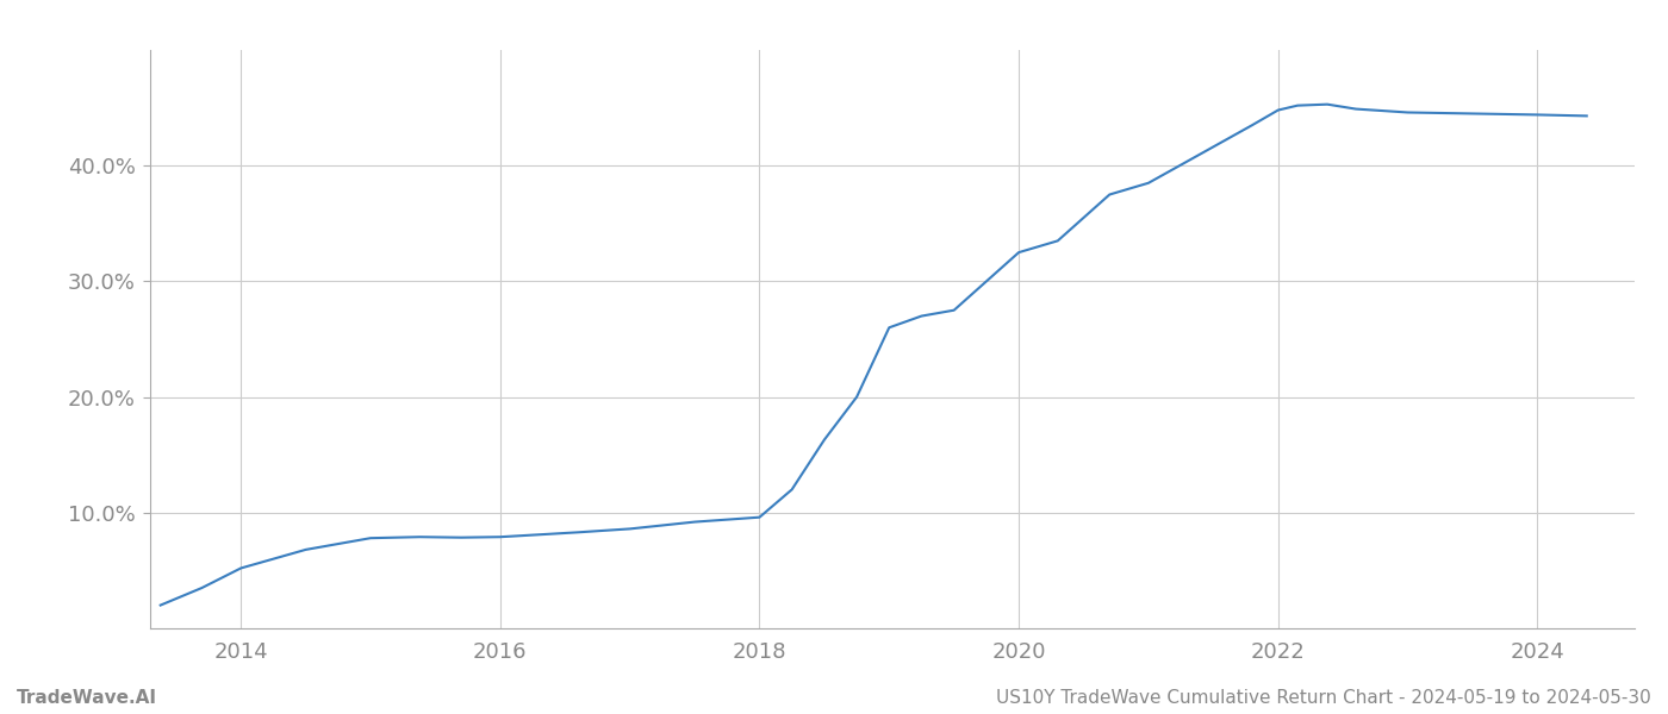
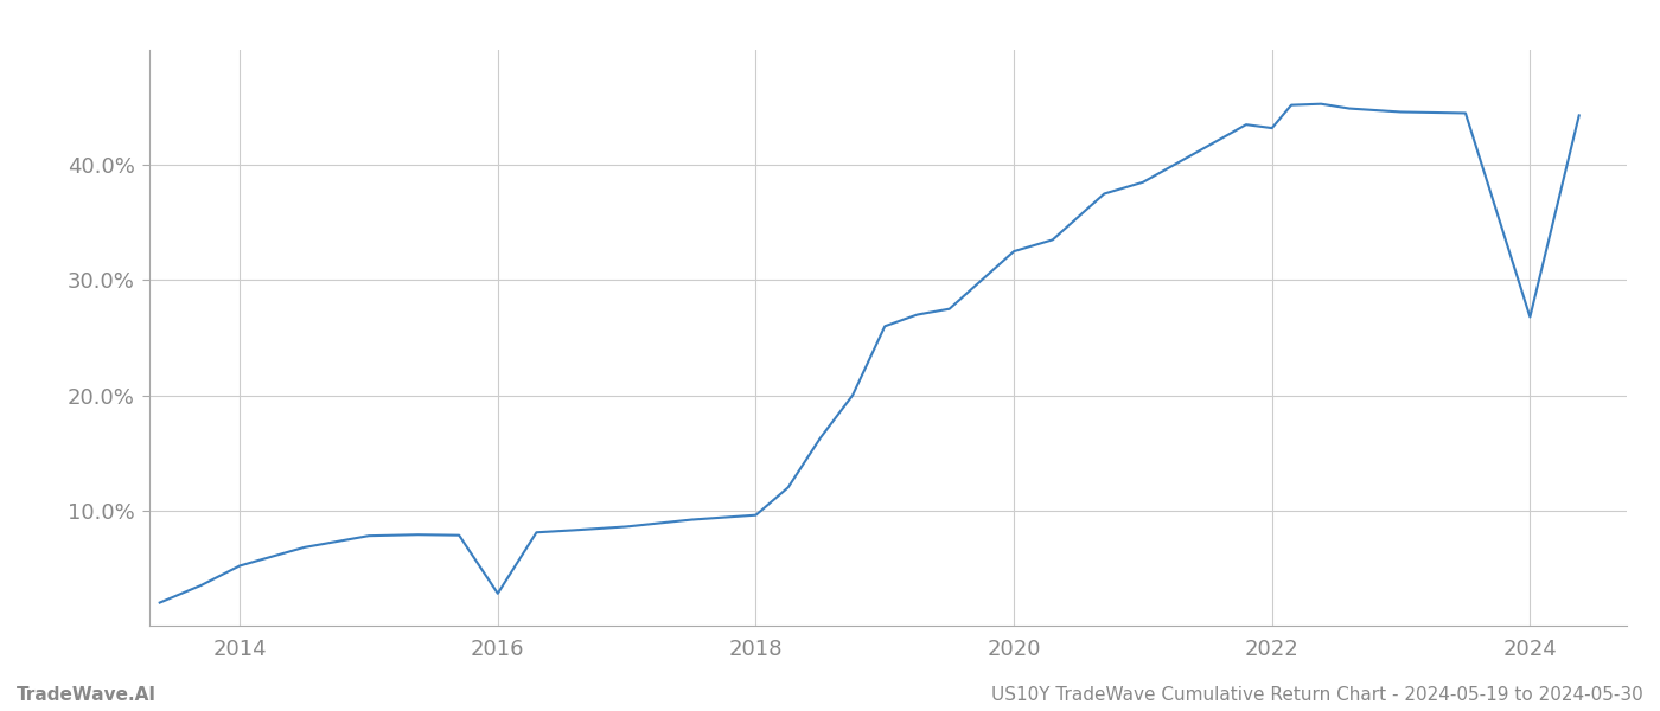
2016: 7.9% -> 2.8%
2022: 44.8% -> 43.2%
2024: 44.4% -> 26.8%
